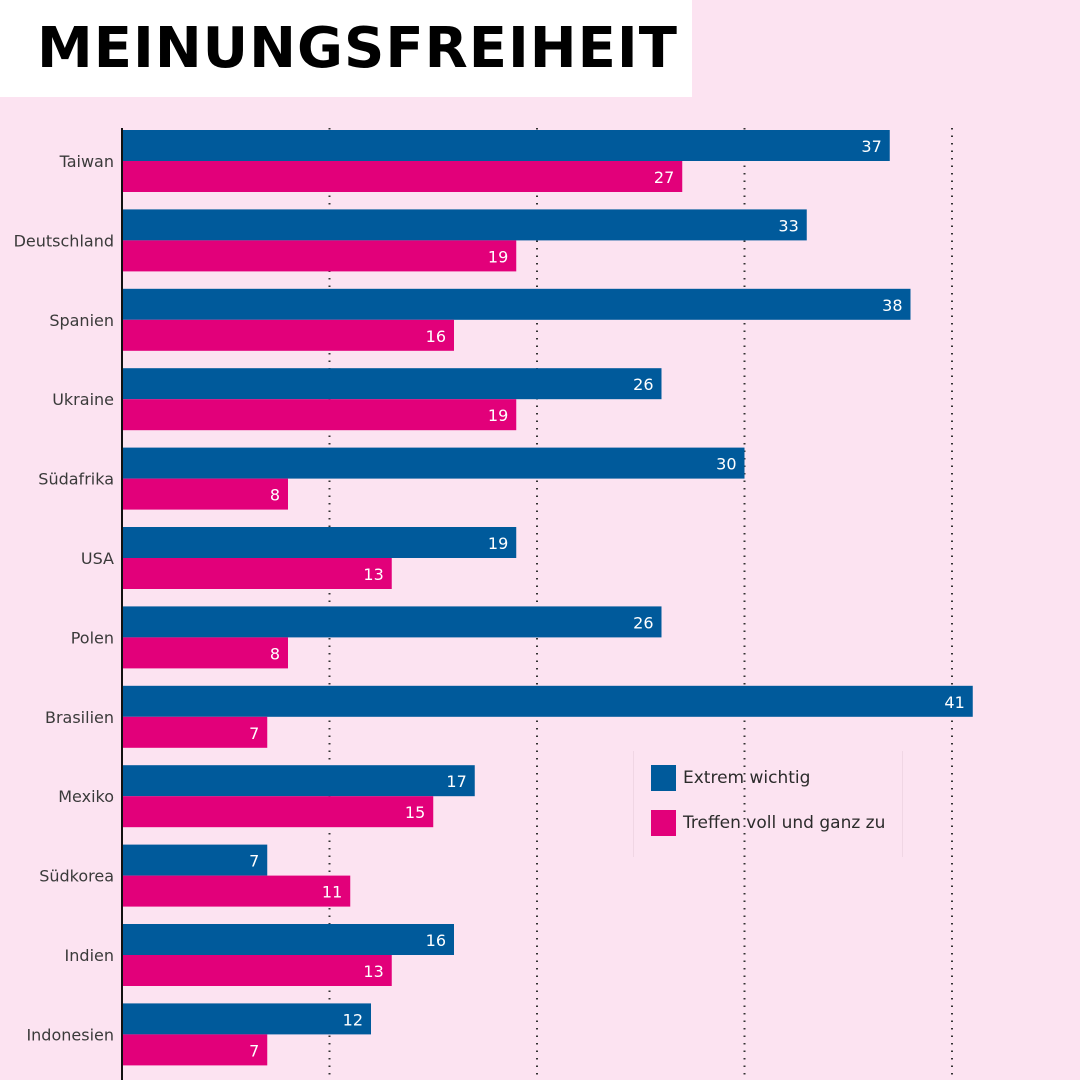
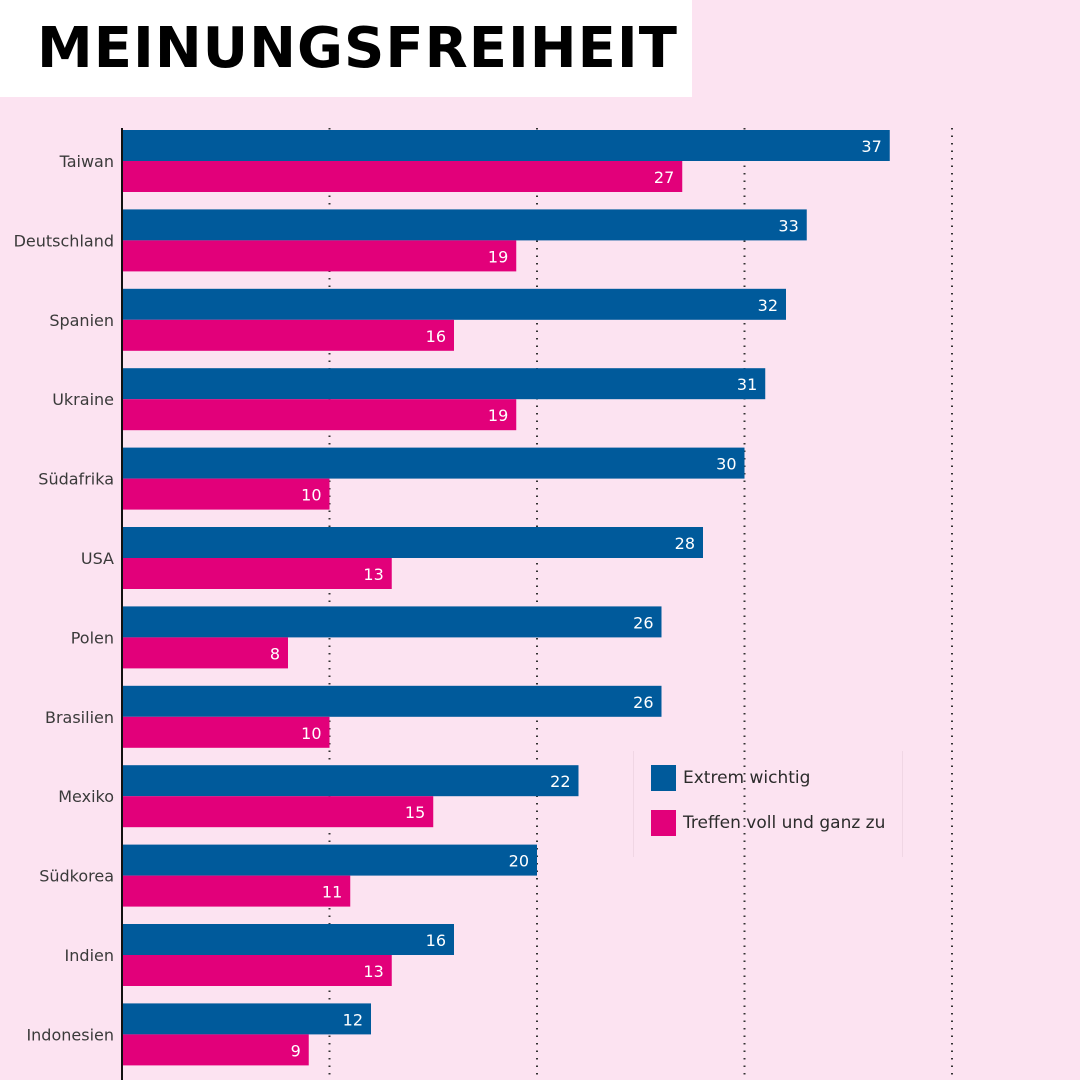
Extrem wichtig/Spanien: 38 -> 32
Extrem wichtig/Ukraine: 26 -> 31
Treffen voll und ganz zu/Südafrika: 8 -> 10
Extrem wichtig/USA: 19 -> 28
Extrem wichtig/Brasilien: 41 -> 26
Treffen voll und ganz zu/Brasilien: 7 -> 10
Extrem wichtig/Mexiko: 17 -> 22
Extrem wichtig/Südkorea: 7 -> 20
Treffen voll und ganz zu/Indonesien: 7 -> 9
